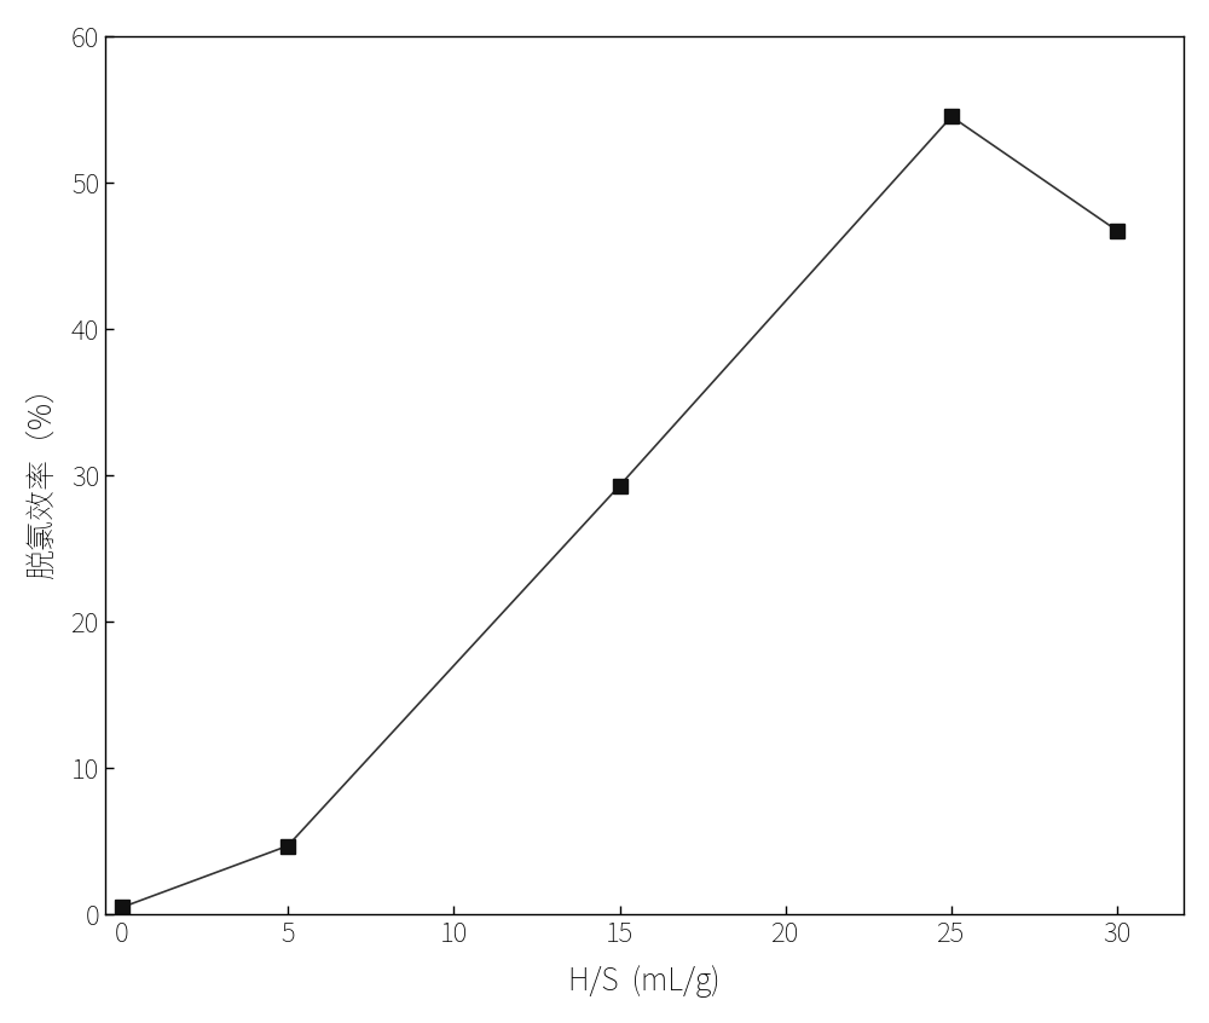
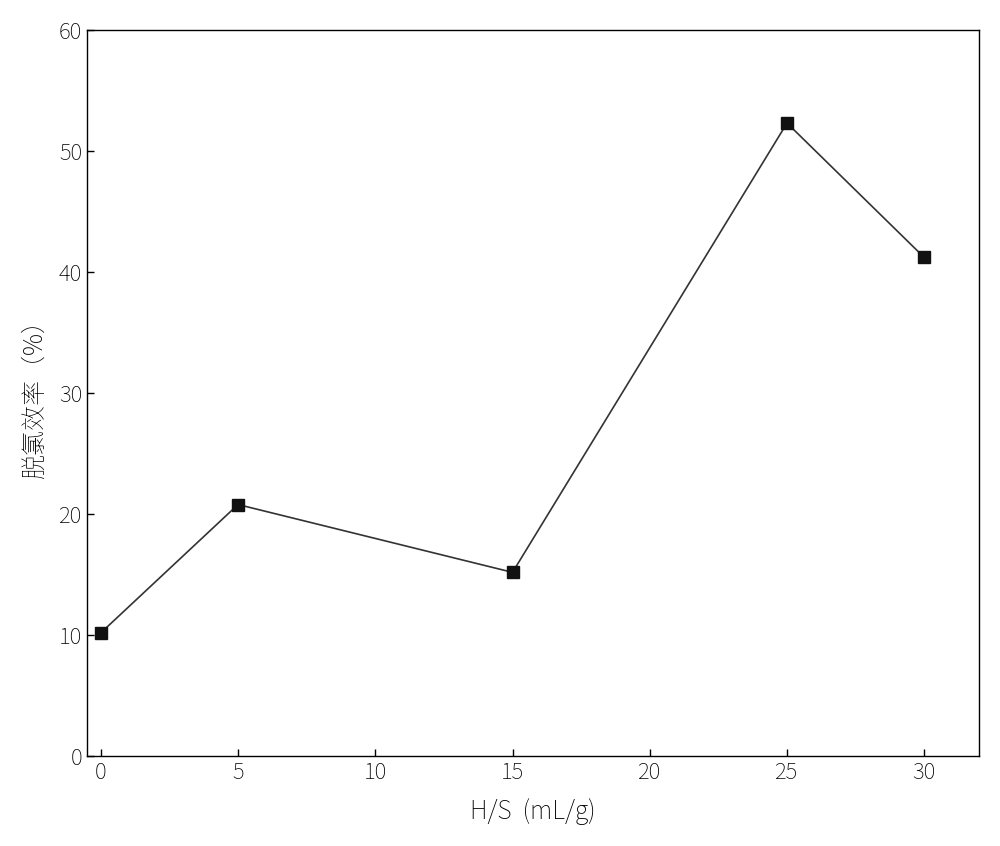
0: 0.5 -> 10.2
5: 4.7 -> 20.8
15: 29.3 -> 15.2
25: 54.5 -> 52.3
30: 46.7 -> 41.2
